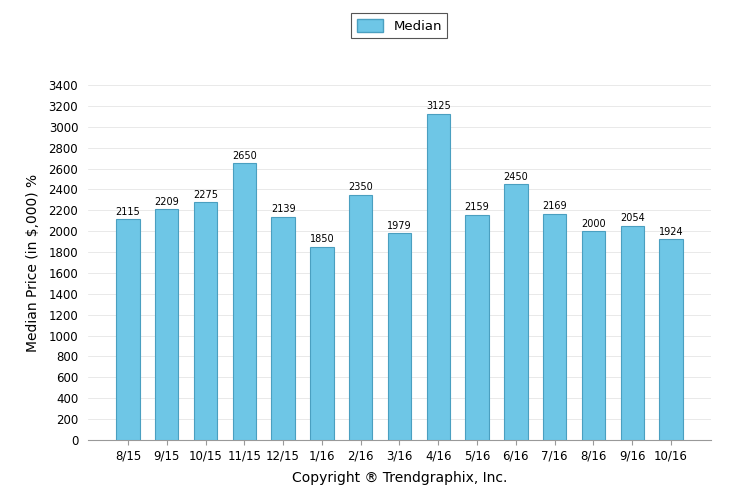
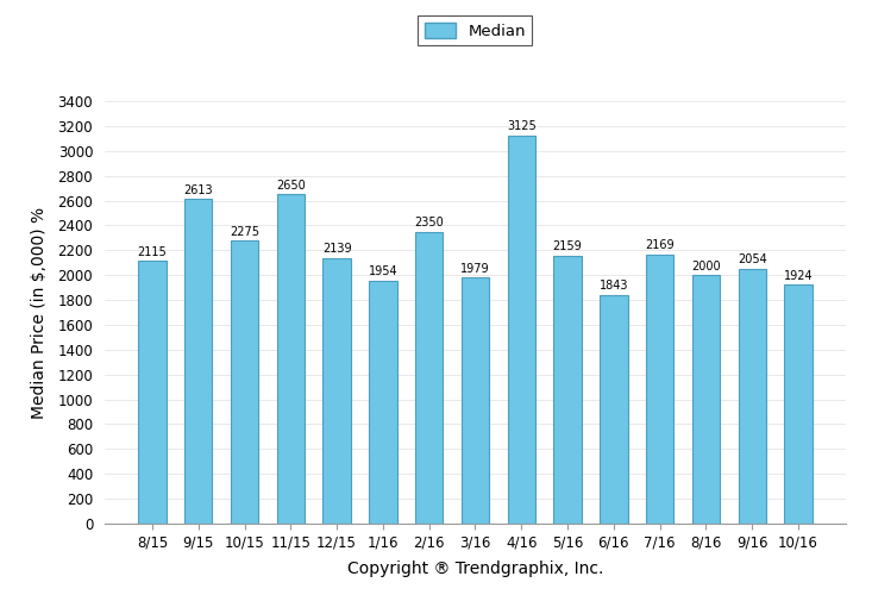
9/15: 2209 -> 2613
1/16: 1850 -> 1954
6/16: 2450 -> 1843
